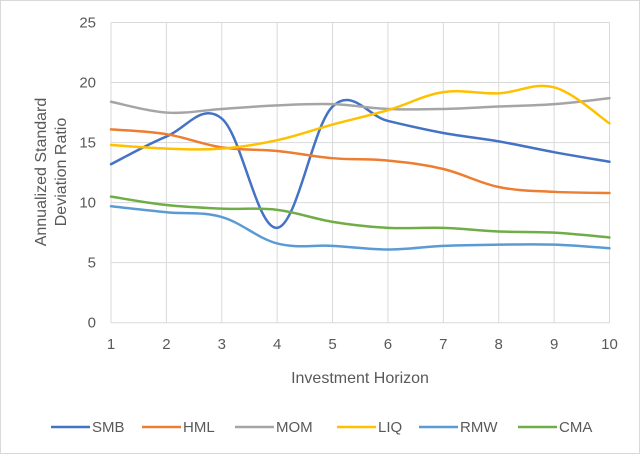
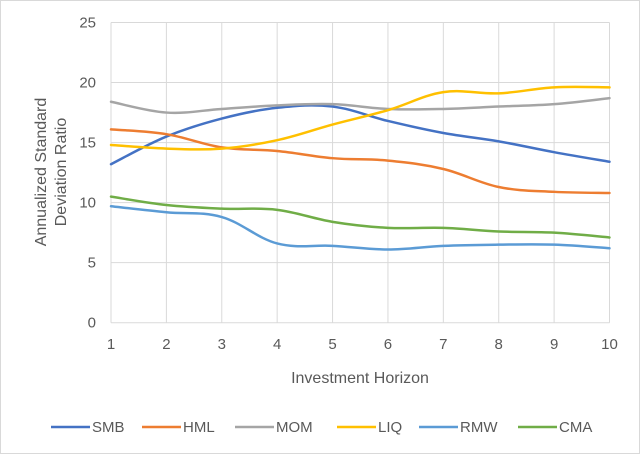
SMB/4: 7.9 -> 17.9
LIQ/10: 16.6 -> 19.6
